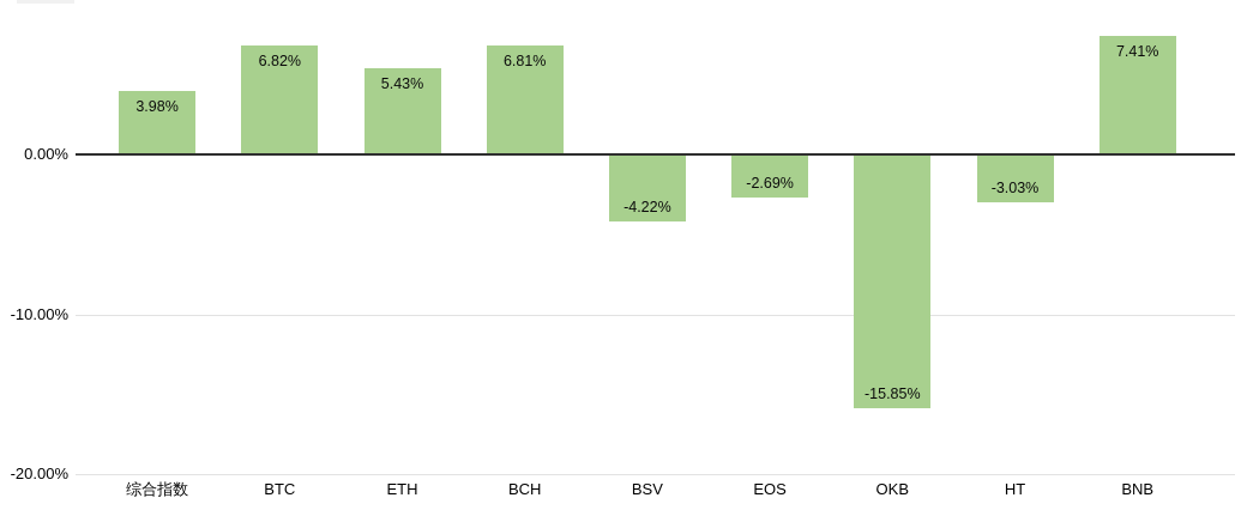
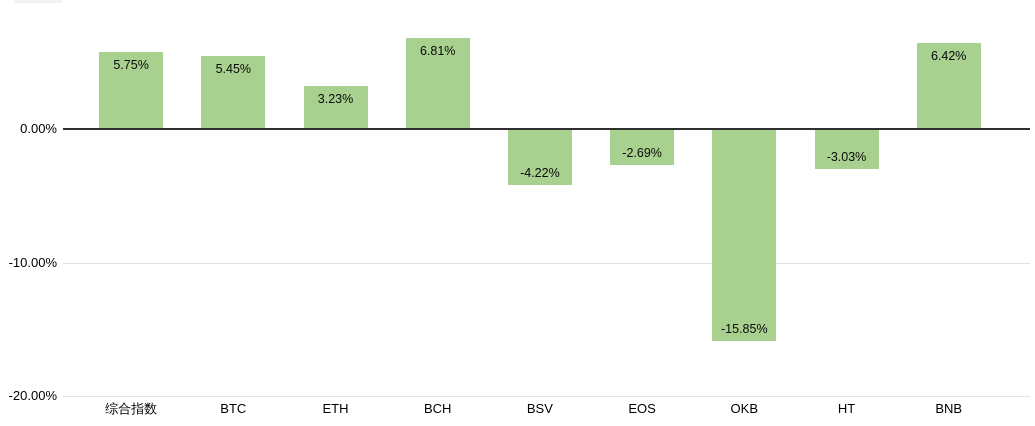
综合指数: 3.98% -> 5.75%
BTC: 6.82% -> 5.45%
ETH: 5.43% -> 3.23%
BNB: 7.41% -> 6.42%
